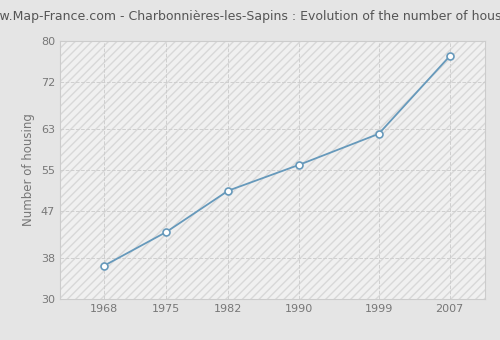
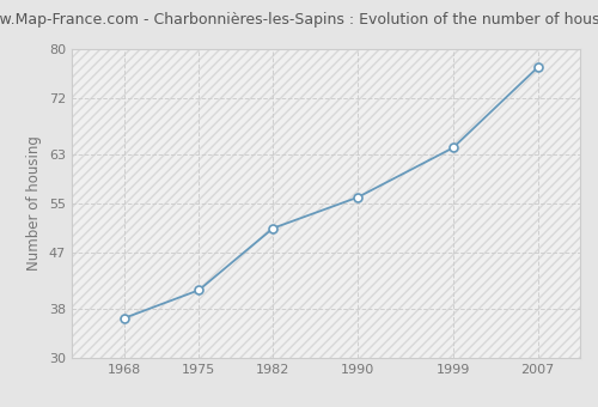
1975: 43.0 -> 41.0
1999: 62.0 -> 64.0
